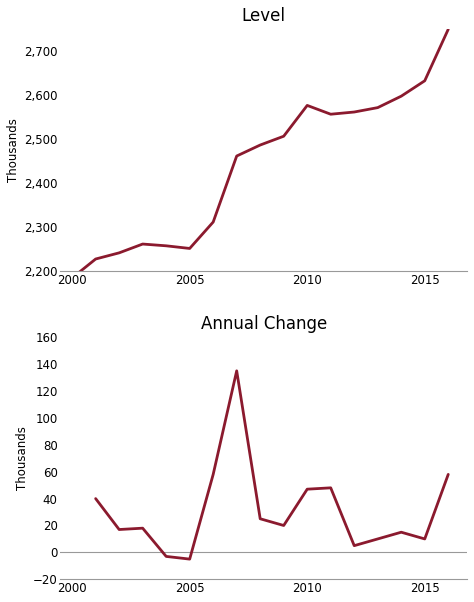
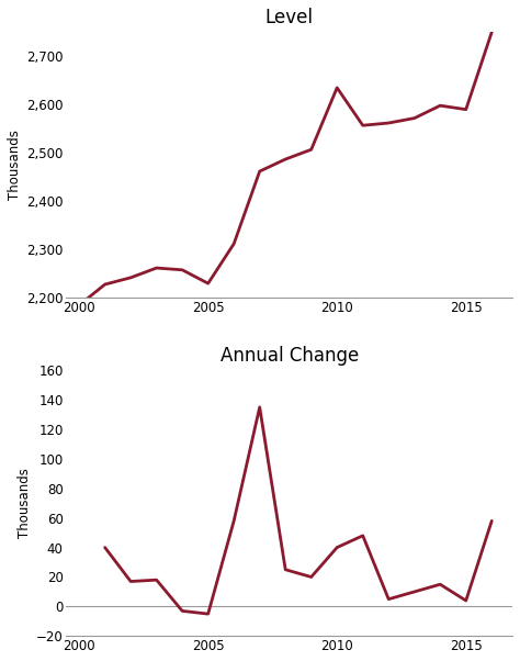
Level/2005: 2,252 -> 2,230
Level/2010: 2,577 -> 2,635
Level/2015: 2,633 -> 2,590
Annual Change/2010: 47 -> 40
Annual Change/2015: 10 -> 4
